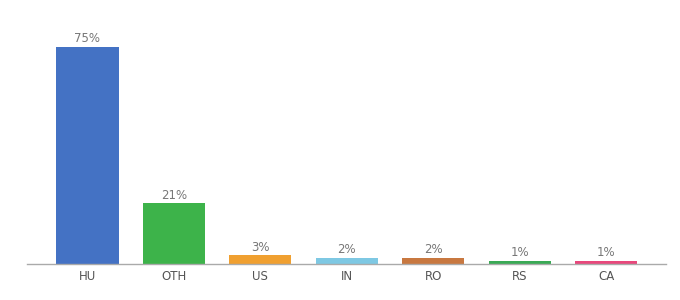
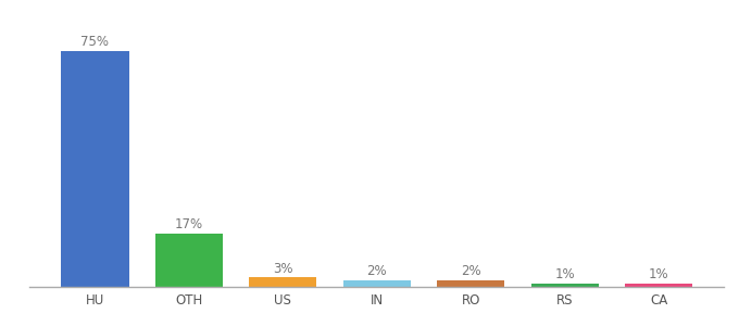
OTH: 21% -> 17%
